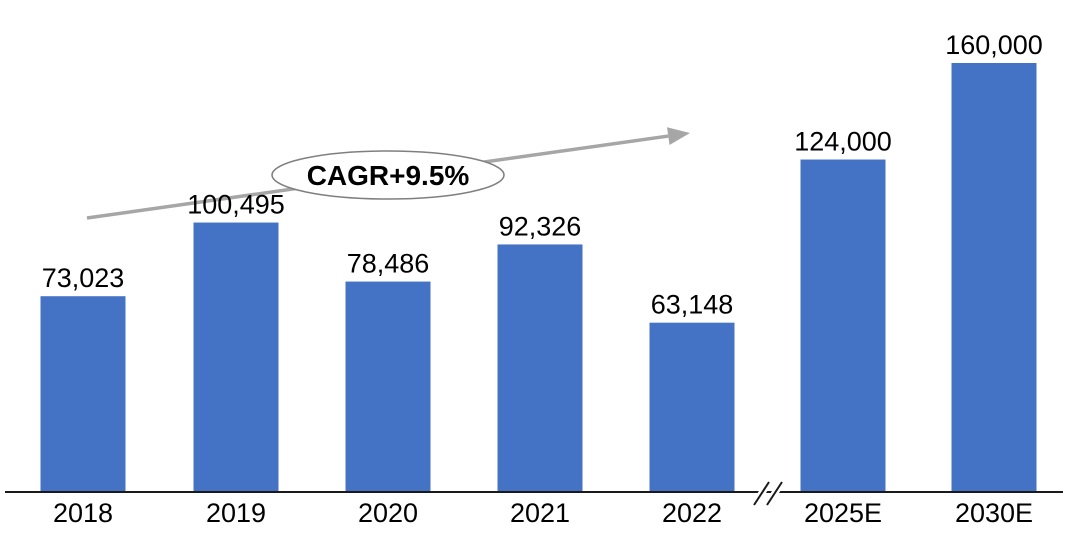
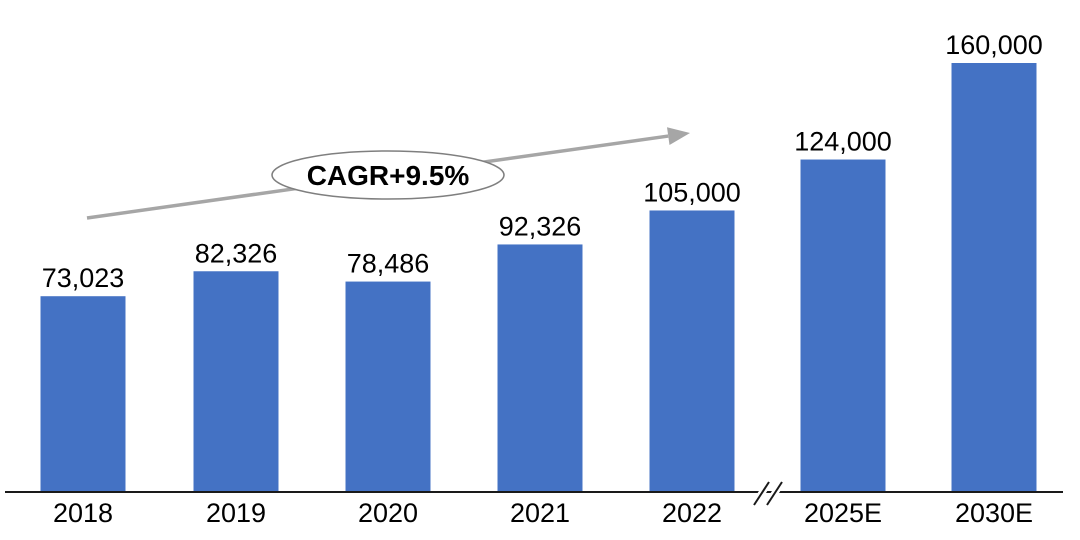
2019: 100,495 -> 82,326
2022: 63,148 -> 105,000
